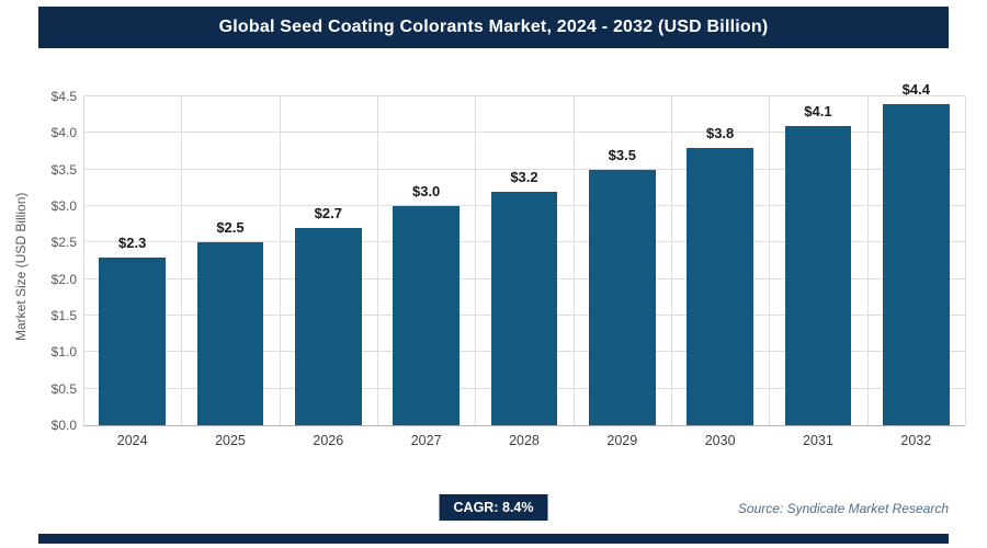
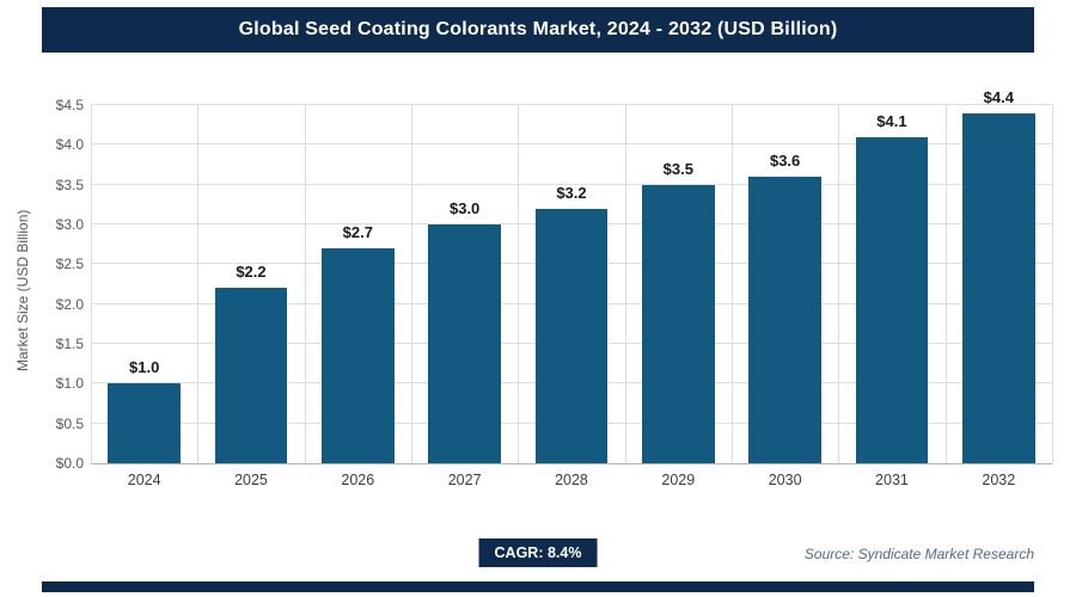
2024: $2.3 -> $1.0
2025: $2.5 -> $2.2
2030: $3.8 -> $3.6
